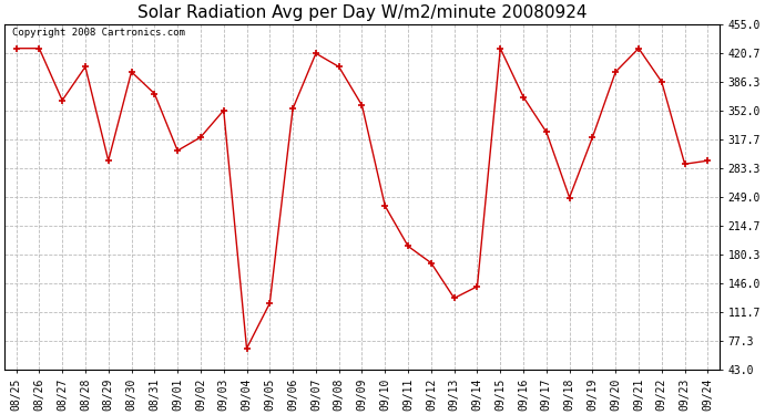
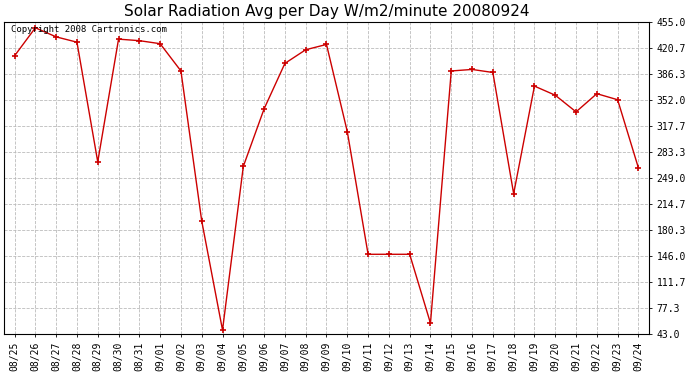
08/25: 426 -> 410
08/26: 426 -> 447
08/27: 364 -> 435
08/28: 404 -> 428
08/29: 292 -> 270
08/30: 398 -> 432
08/31: 372 -> 430
09/01: 304 -> 426
09/02: 320 -> 390
09/03: 352 -> 192
09/04: 68 -> 48
09/05: 122 -> 264
09/06: 354 -> 340
09/07: 420 -> 400
09/08: 404 -> 418
09/09: 358 -> 425
09/10: 238 -> 310
09/11: 190 -> 148
09/12: 170 -> 148
09/13: 128 -> 148
09/14: 142 -> 57
09/15: 426 -> 390
09/16: 368 -> 392
09/17: 326 -> 388
09/18: 248 -> 228
09/19: 320 -> 370
09/20: 398 -> 358
09/21: 426 -> 336
09/22: 386 -> 360
09/23: 288 -> 352
09/24: 292 -> 262
